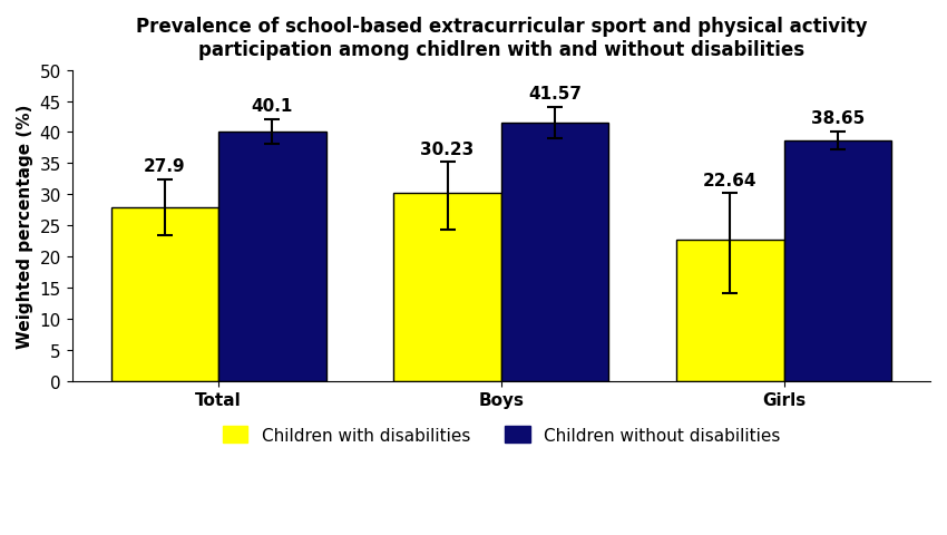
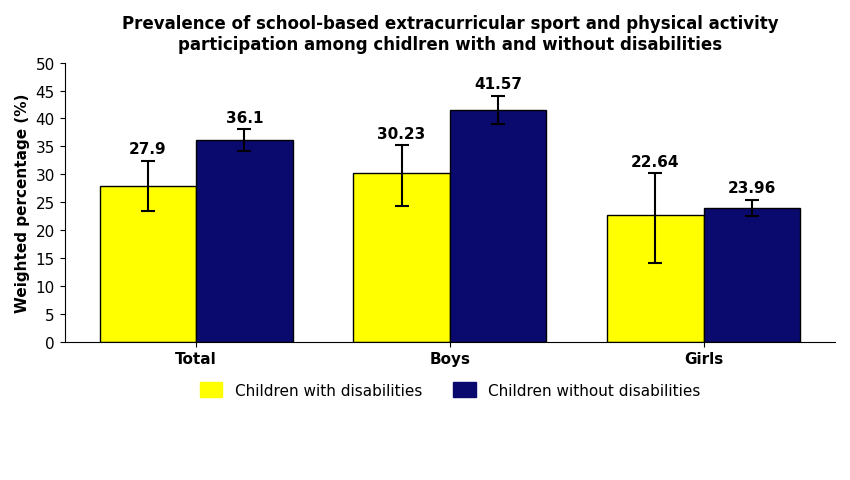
Children without disabilities/Total: 40.1 -> 36.1
Children without disabilities/Girls: 38.65 -> 23.96
